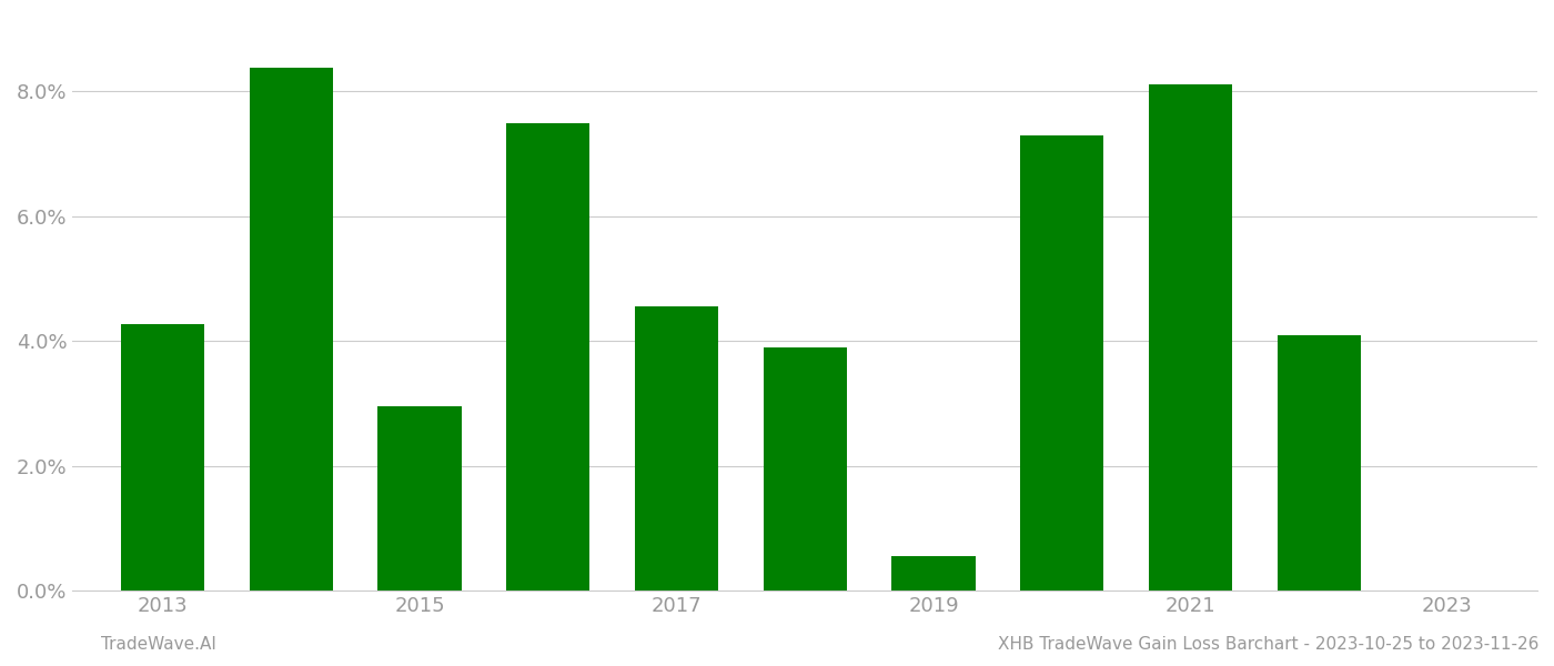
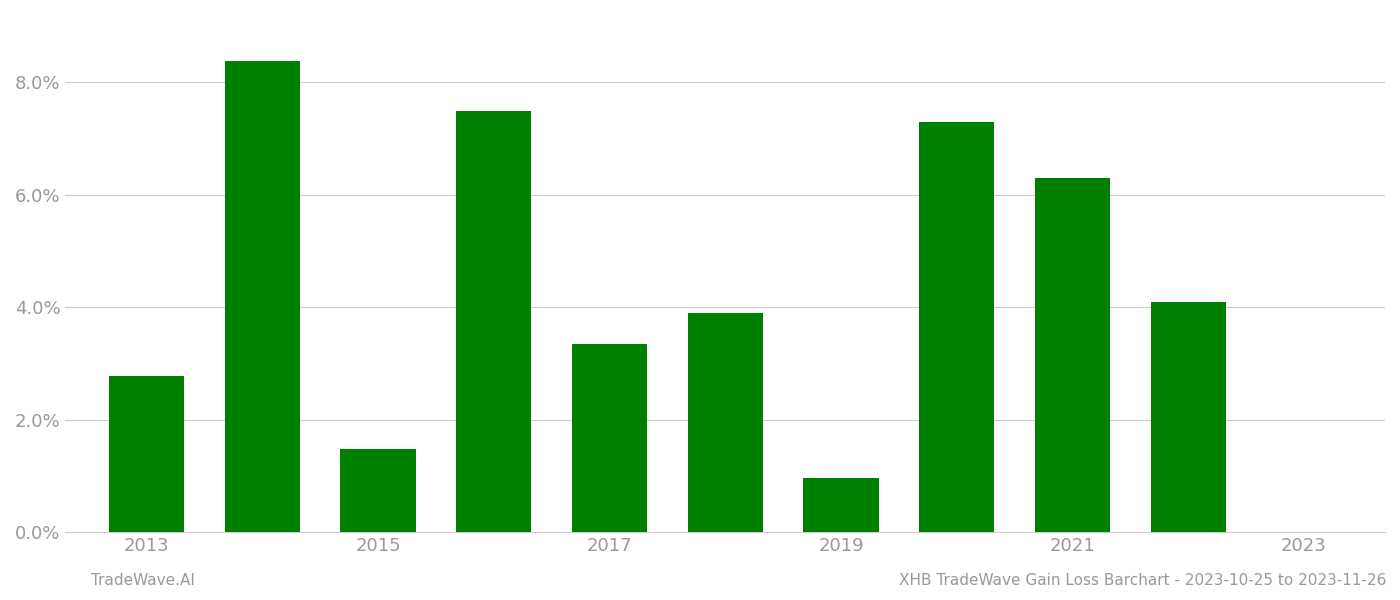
2013: 4.28% -> 2.78%
2015: 2.96% -> 1.48%
2017: 4.56% -> 3.35%
2019: 0.56% -> 0.97%
2021: 8.12% -> 6.30%
